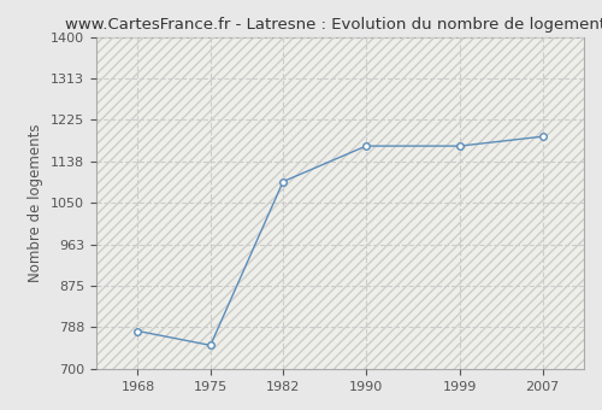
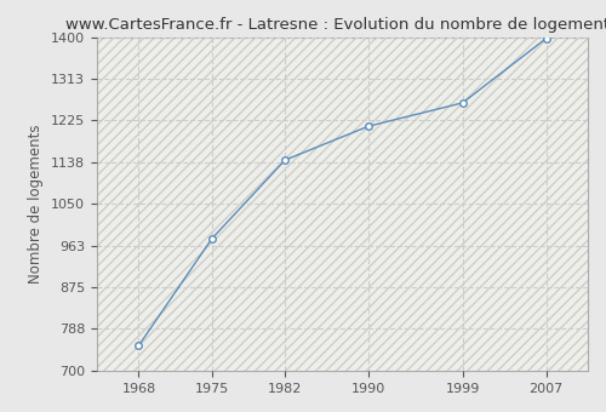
1968: 780 -> 753
1975: 750 -> 977
1982: 1095 -> 1142
1990: 1170 -> 1213
1999: 1170 -> 1262
2007: 1190 -> 1397
